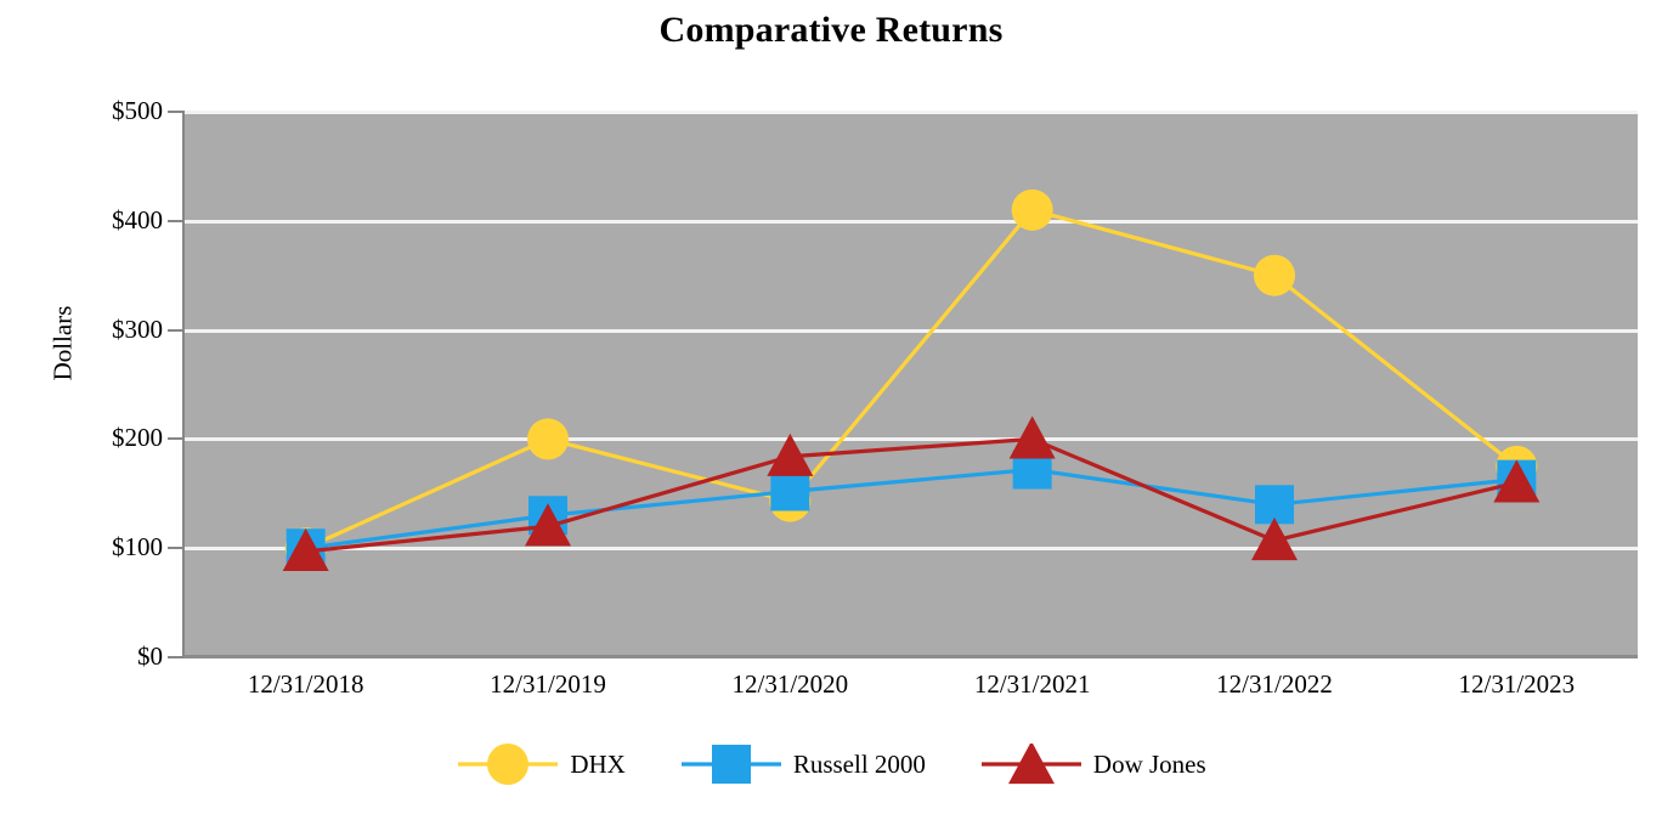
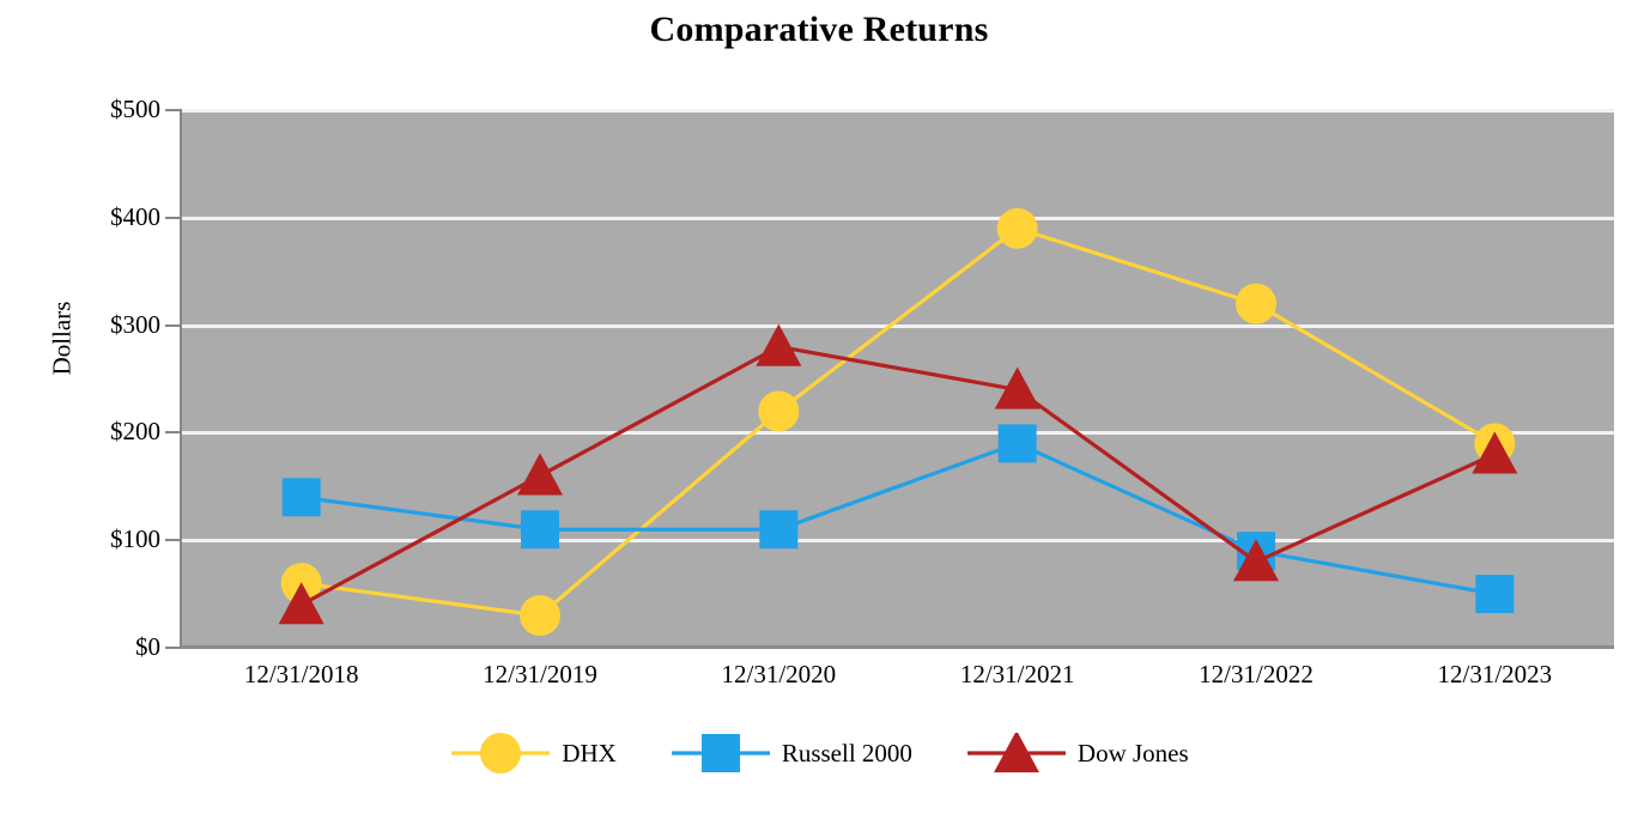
DHX/12/31/2018: $100 -> $60
Russell 2000/12/31/2018: $100 -> $140
Dow Jones/12/31/2018: $100 -> $40
DHX/12/31/2019: $200 -> $30
Russell 2000/12/31/2019: $130 -> $110
Dow Jones/12/31/2019: $120 -> $160
DHX/12/31/2020: $140 -> $220
Russell 2000/12/31/2020: $150 -> $110
Dow Jones/12/31/2020: $180 -> $280
DHX/12/31/2021: $410 -> $390
Russell 2000/12/31/2021: $170 -> $190
Dow Jones/12/31/2021: $200 -> $240
DHX/12/31/2022: $350 -> $320
Russell 2000/12/31/2022: $140 -> $90
Dow Jones/12/31/2022: $110 -> $80
DHX/12/31/2023: $180 -> $190
Russell 2000/12/31/2023: $160 -> $50
Dow Jones/12/31/2023: $160 -> $180
